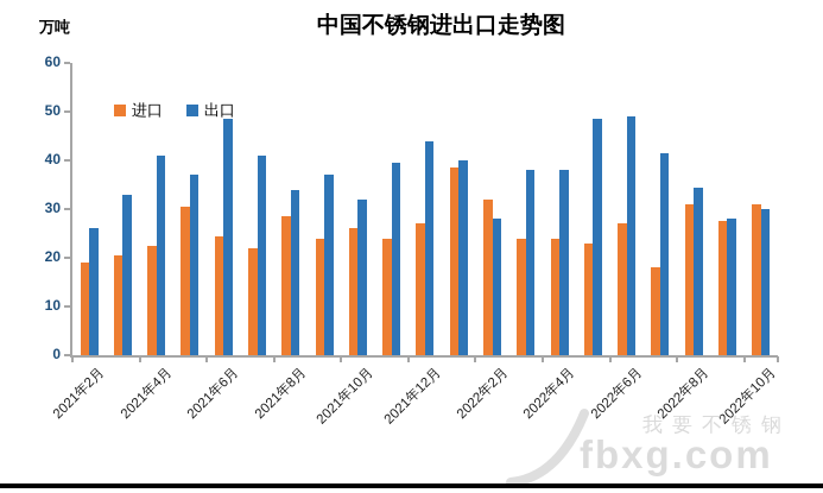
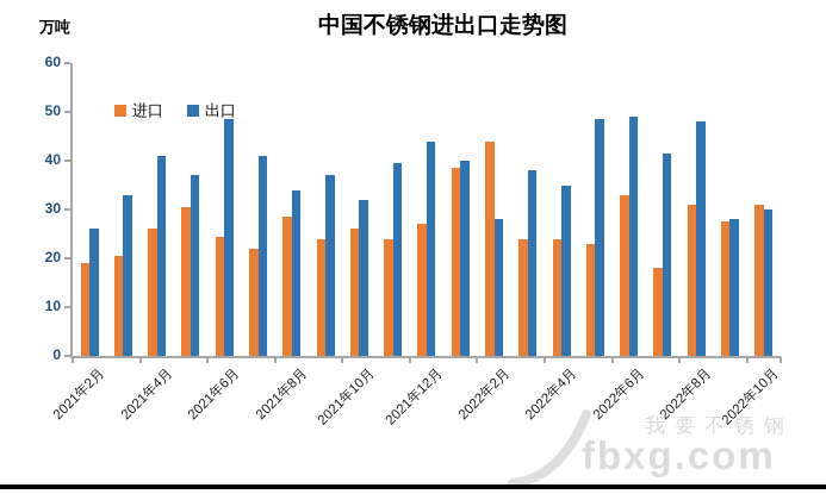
进口/2021年4月: 22 -> 26
进口/2022年2月: 32 -> 44
出口/2022年4月: 38 -> 35
进口/2022年6月: 27 -> 33
出口/2022年8月: 34 -> 48
